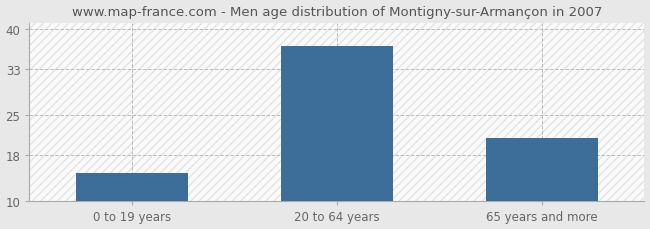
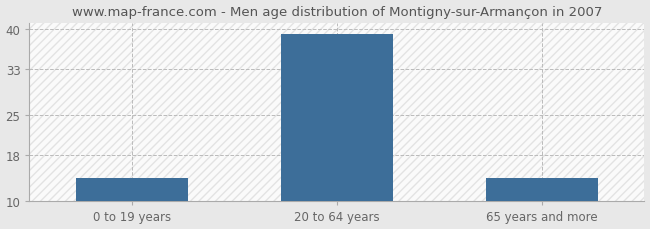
0 to 19 years: 15 -> 14
20 to 64 years: 37 -> 39
65 years and more: 21 -> 14
